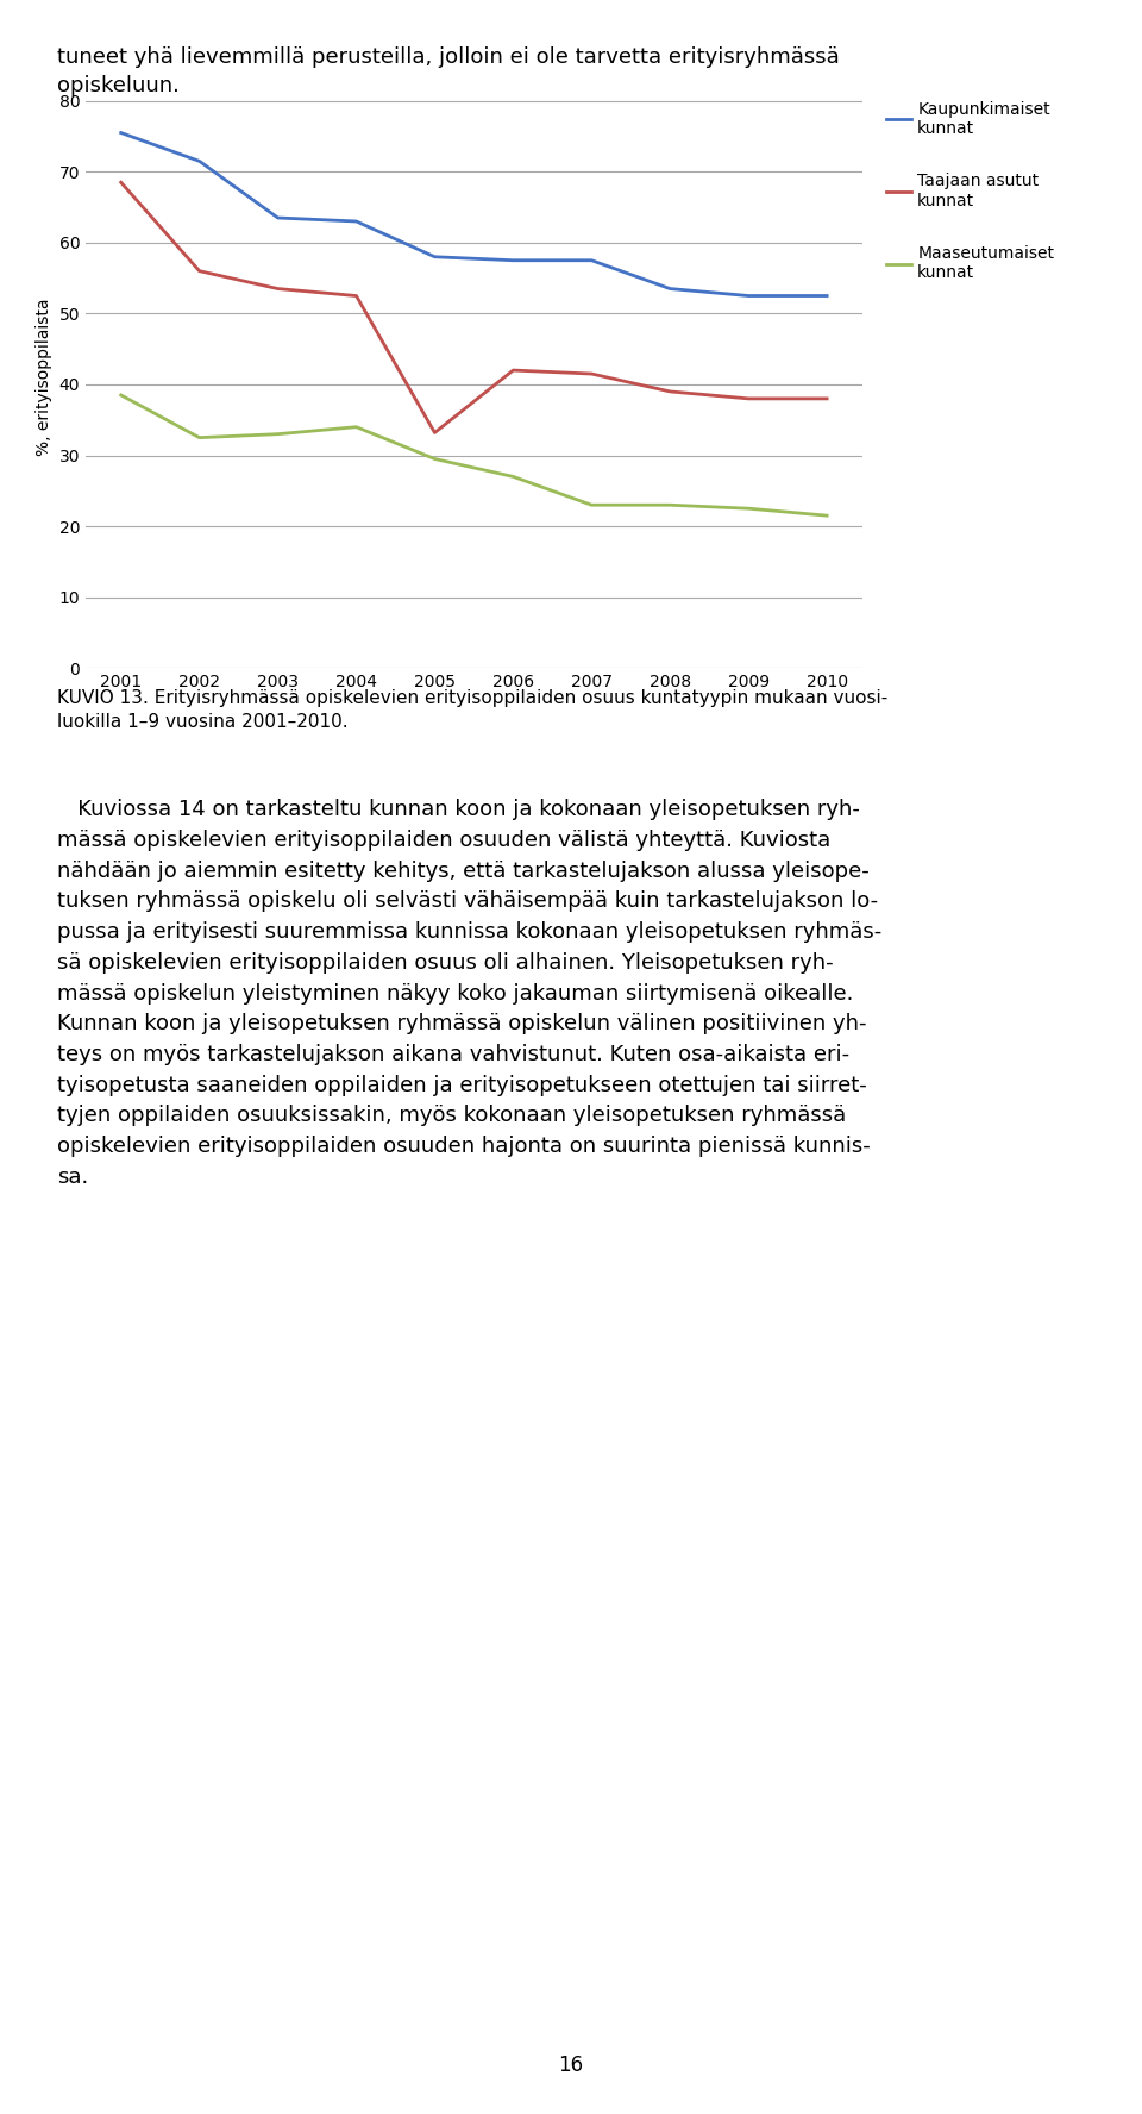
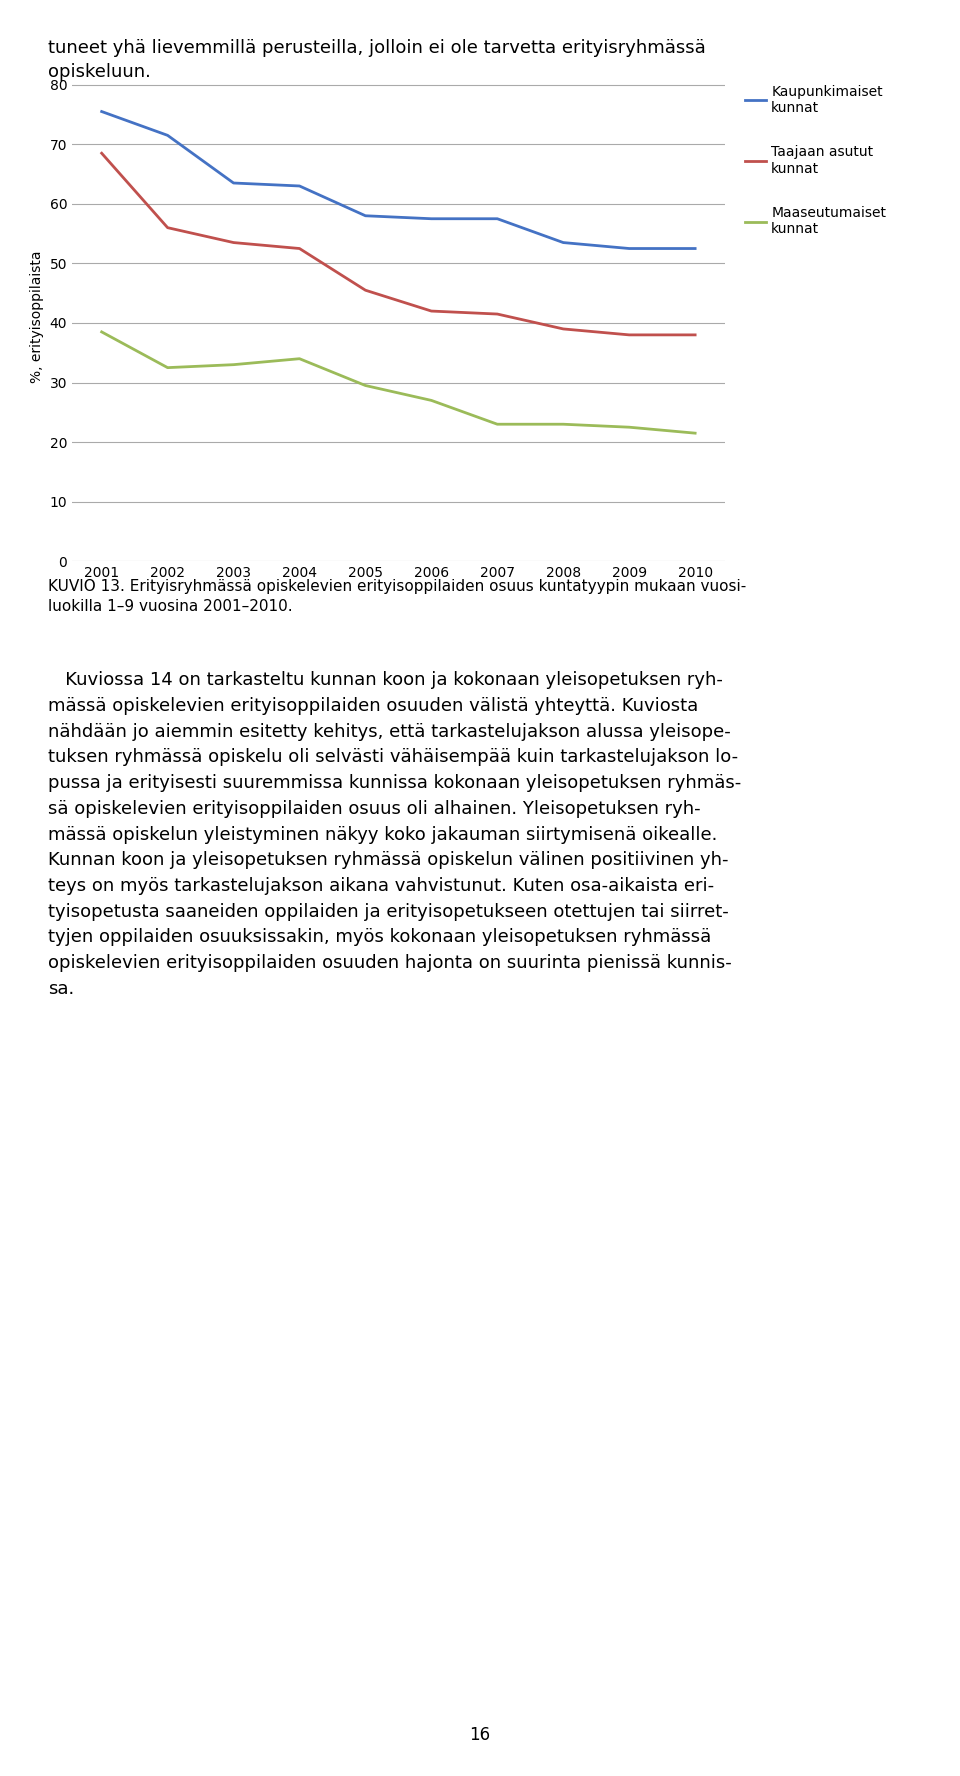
Taajaan asutut kunnat/2005: 33.2 -> 45.5
